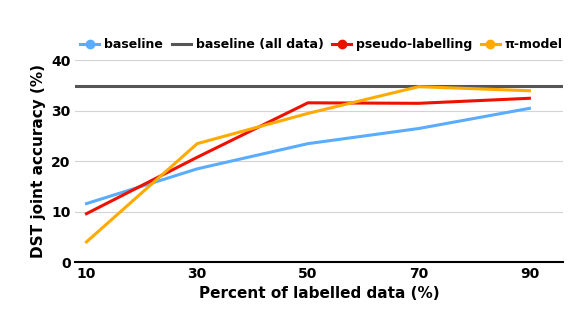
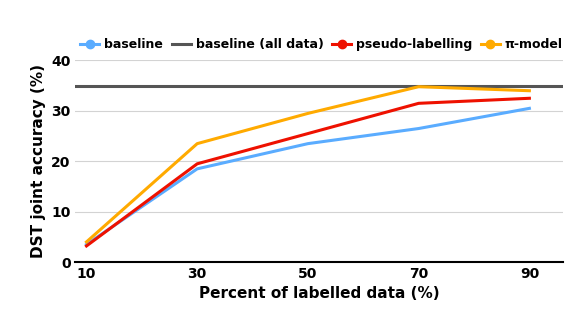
baseline/10: 11.6 -> 3.5
pseudo-labelling/10: 9.6 -> 3.2
pseudo-labelling/30: 20.8 -> 19.5
pseudo-labelling/50: 31.6 -> 25.5
